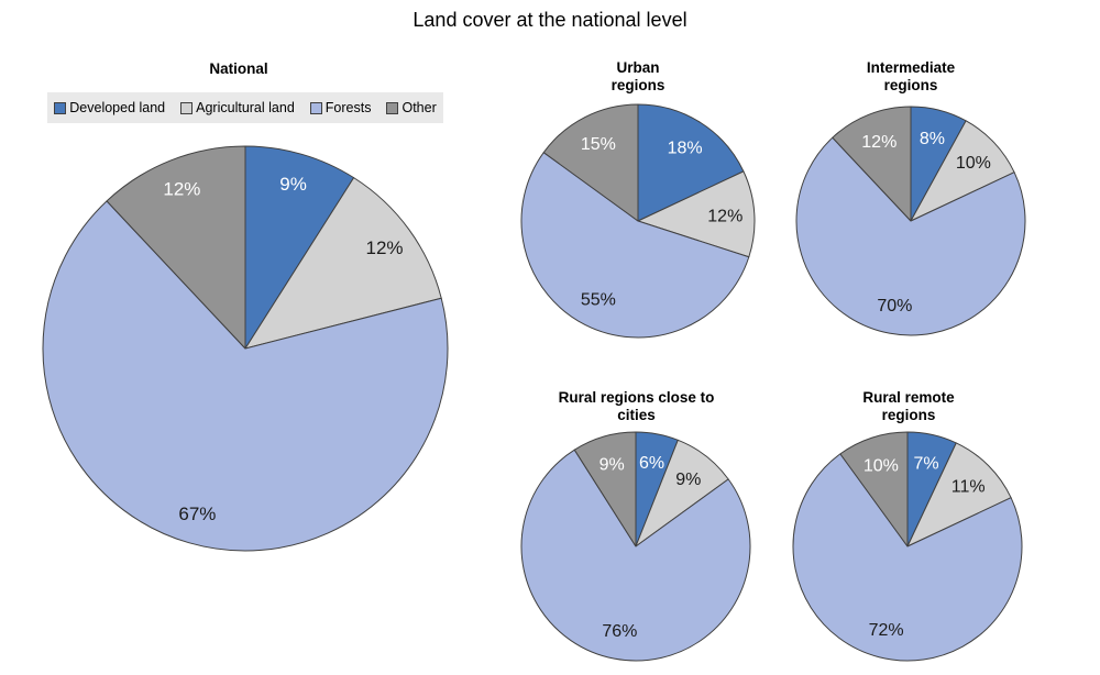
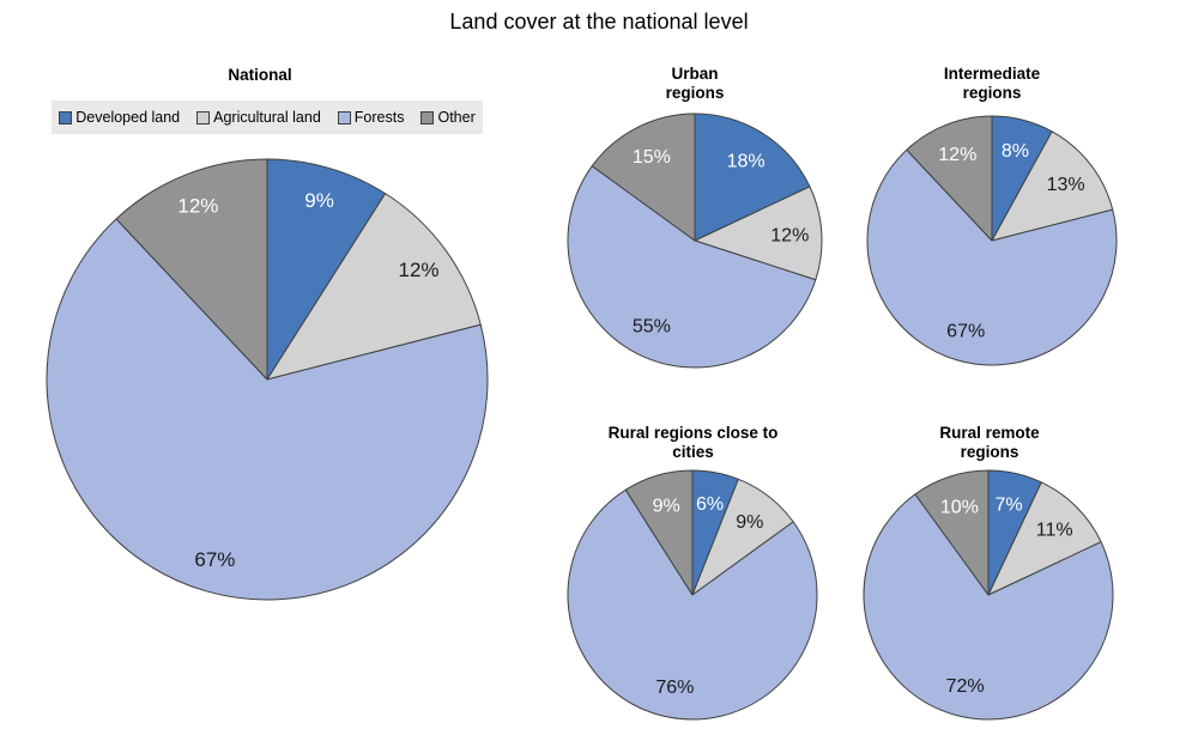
Intermediate regions/Agricultural land: 10% -> 13%
Intermediate regions/Forests: 70% -> 67%
